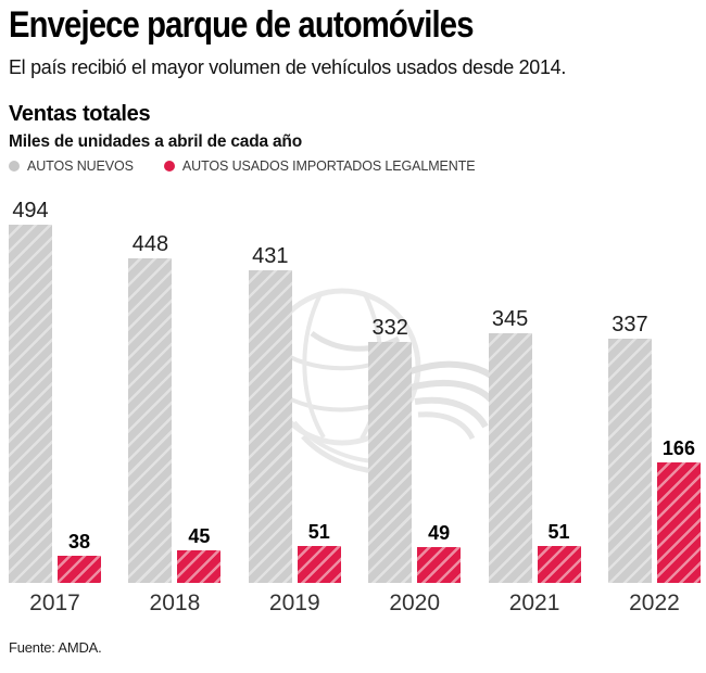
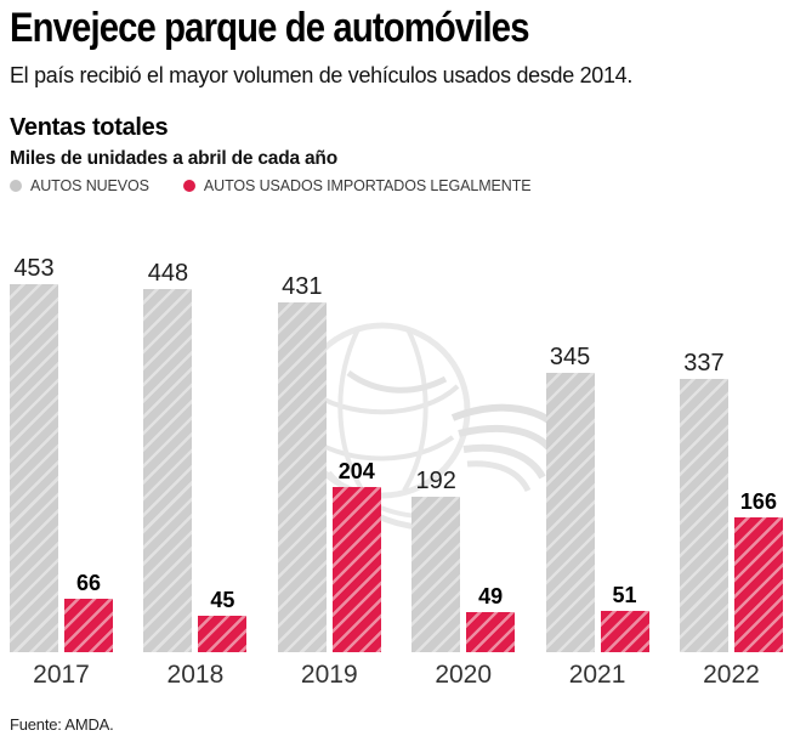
AUTOS NUEVOS/2017: 494 -> 453
AUTOS USADOS IMPORTADOS LEGALMENTE/2017: 38 -> 66
AUTOS USADOS IMPORTADOS LEGALMENTE/2019: 51 -> 204
AUTOS NUEVOS/2020: 332 -> 192
